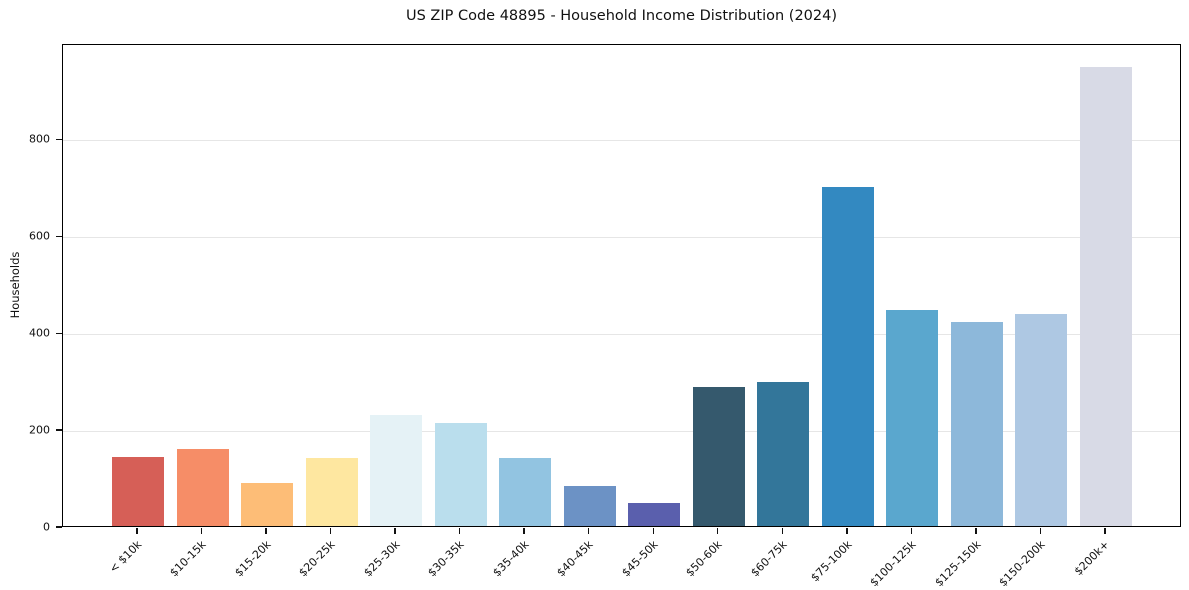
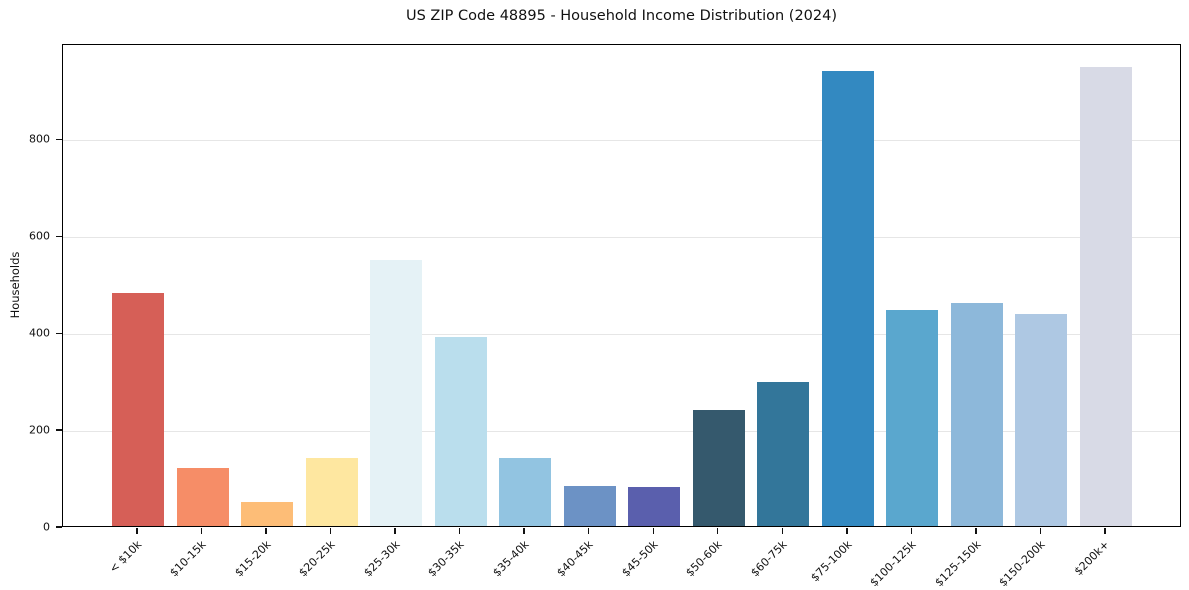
< $10k: 140 -> 480
$10-15k: 160 -> 120
$15-20k: 90 -> 50
$25-30k: 230 -> 550
$30-35k: 210 -> 390
$45-50k: 50 -> 80
$50-60k: 290 -> 240
$75-100k: 700 -> 940
$125-150k: 420 -> 460
